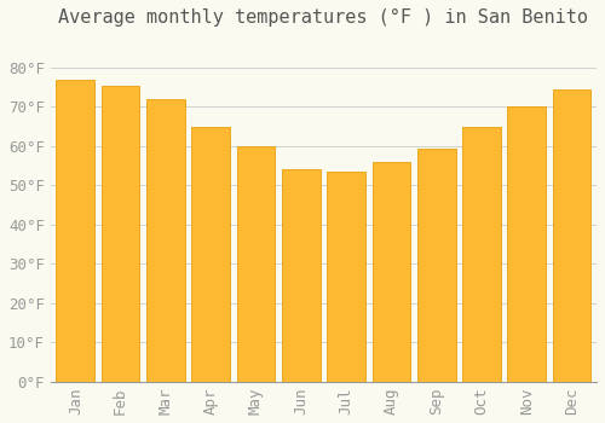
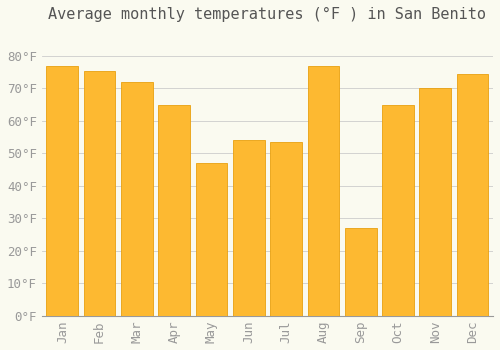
May: 60.0°F -> 47.0°F
Aug: 56.0°F -> 77.0°F
Sep: 59.5°F -> 27.0°F
